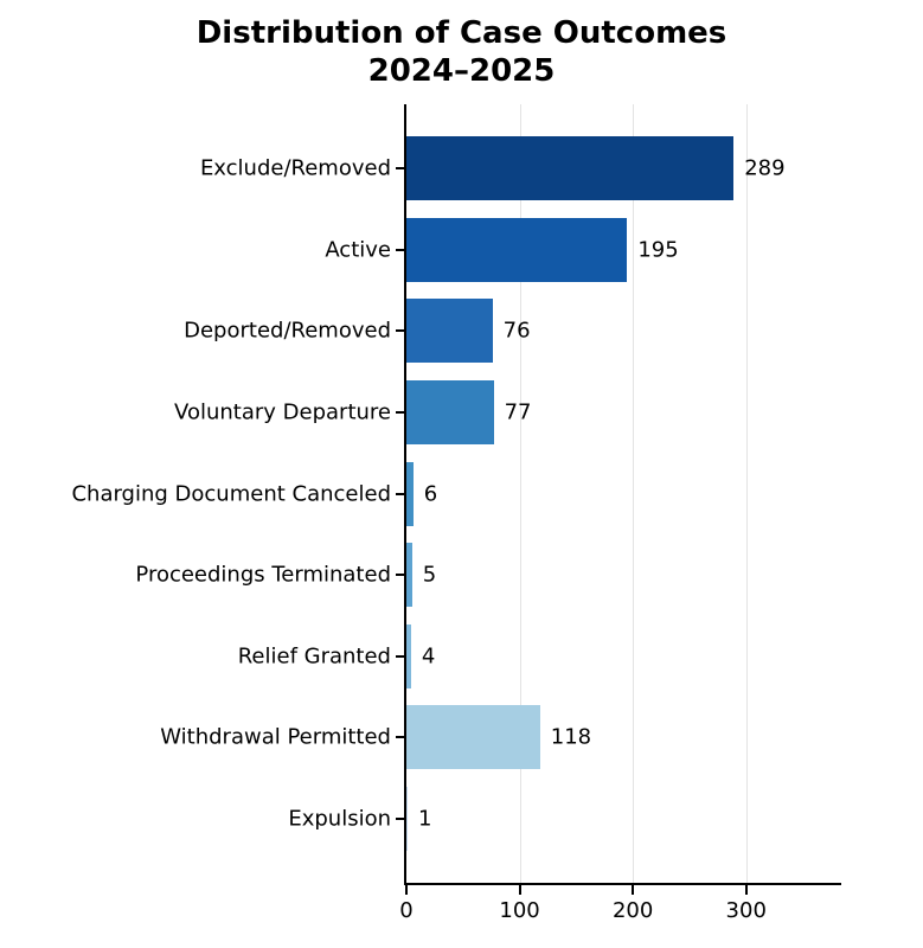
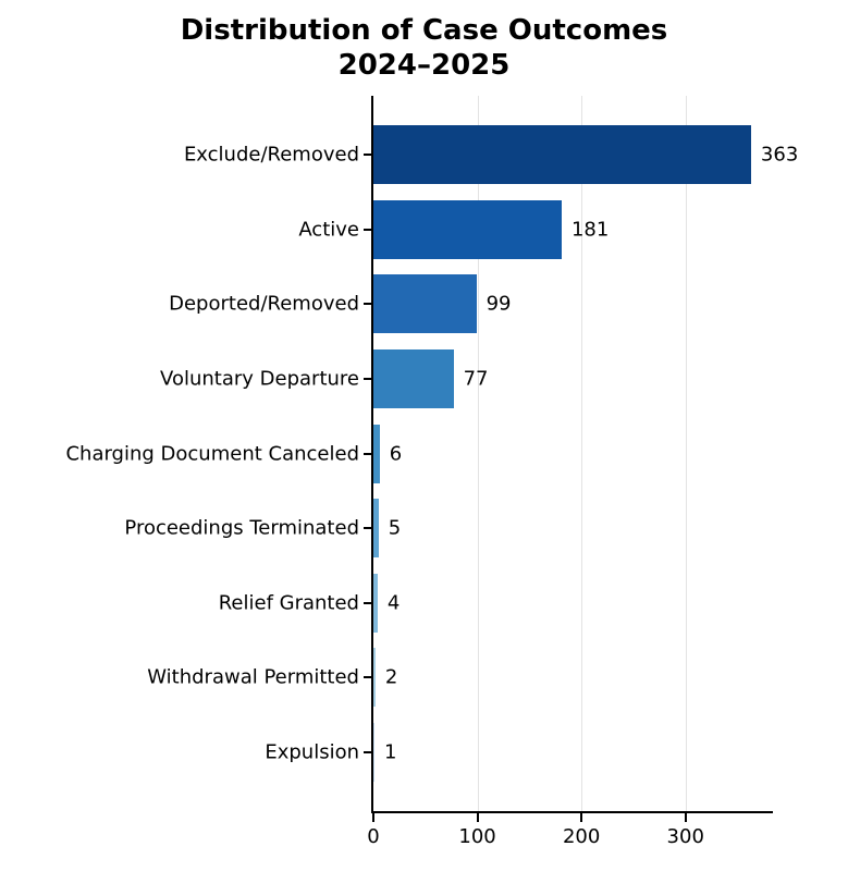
Exclude/Removed: 289 -> 363
Active: 195 -> 181
Deported/Removed: 76 -> 99
Withdrawal Permitted: 118 -> 2
